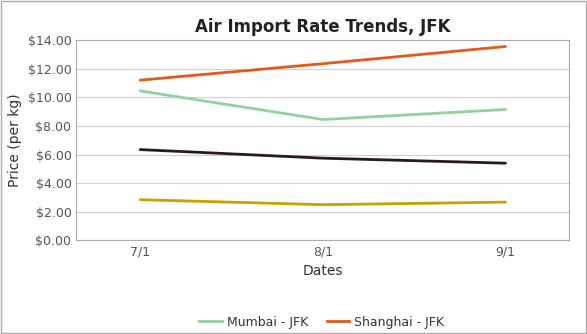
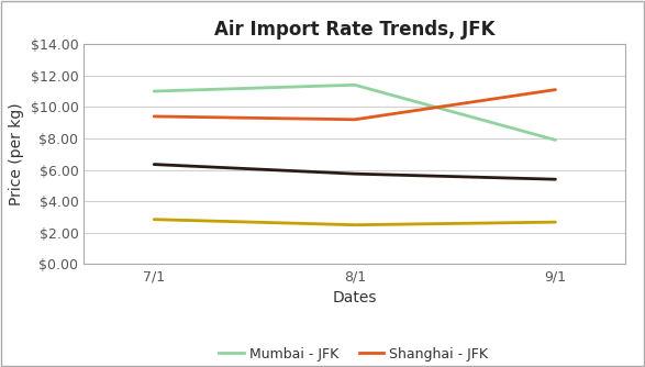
Mumbai - JFK/7/1: $10.4 -> $11.0
Shanghai - JFK/7/1: $11.2 -> $9.4
Mumbai - JFK/8/1: $8.4 -> $11.4
Shanghai - JFK/8/1: $12.3 -> $9.2
Mumbai - JFK/9/1: $9.2 -> $7.9
Shanghai - JFK/9/1: $13.6 -> $11.1
